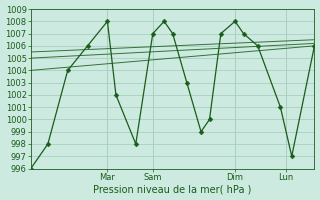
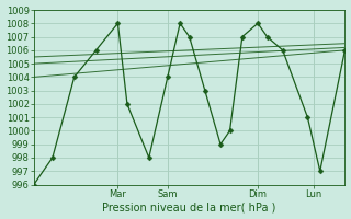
Sam: 1007 -> 1004
